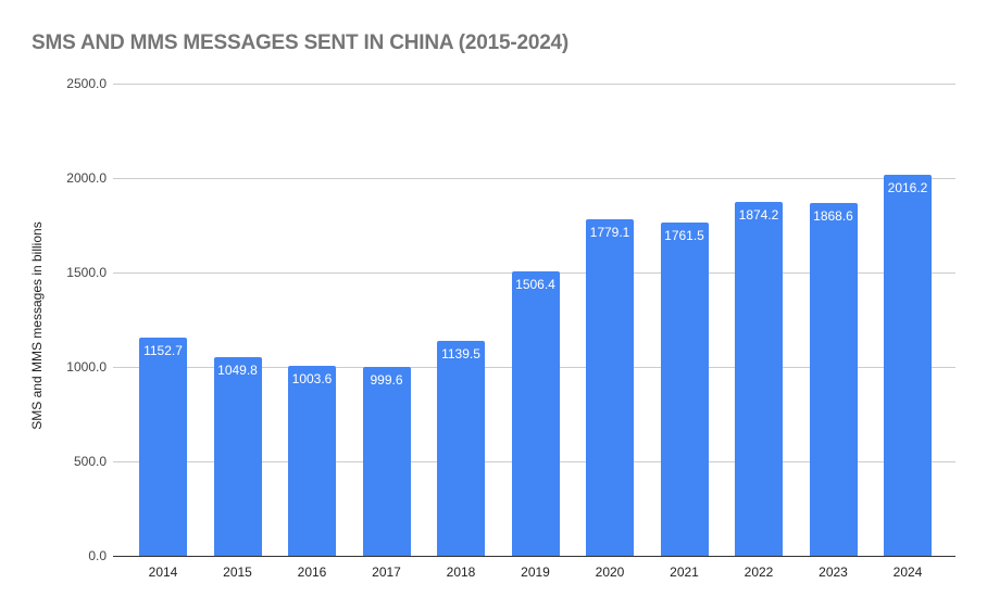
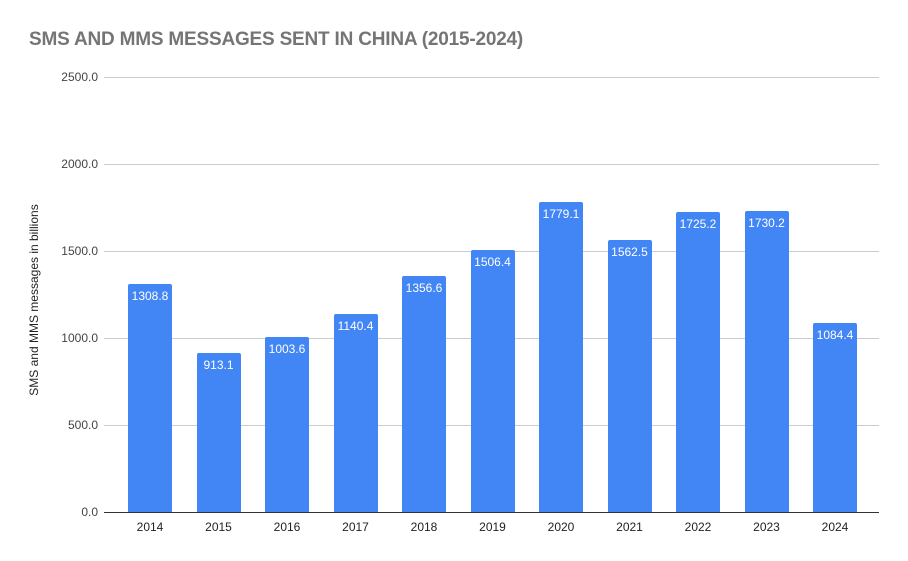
2014: 1152.7 -> 1308.8
2015: 1049.8 -> 913.1
2017: 999.6 -> 1140.4
2018: 1139.5 -> 1356.6
2021: 1761.5 -> 1562.5
2022: 1874.2 -> 1725.2
2023: 1868.6 -> 1730.2
2024: 2016.2 -> 1084.4
